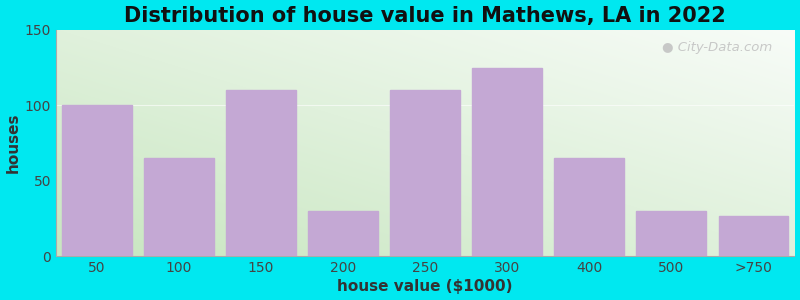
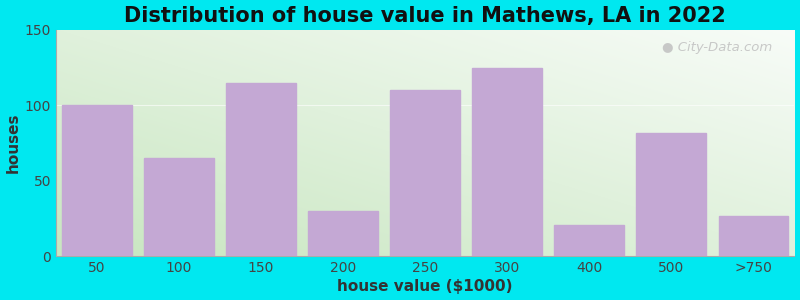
150: 110 -> 115
400: 65 -> 21
500: 30 -> 82
